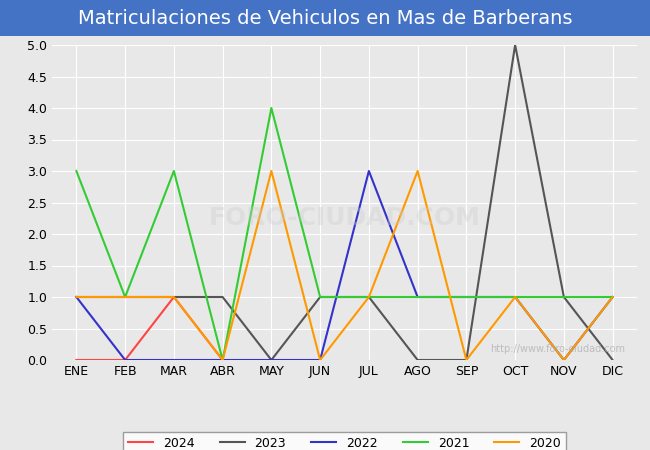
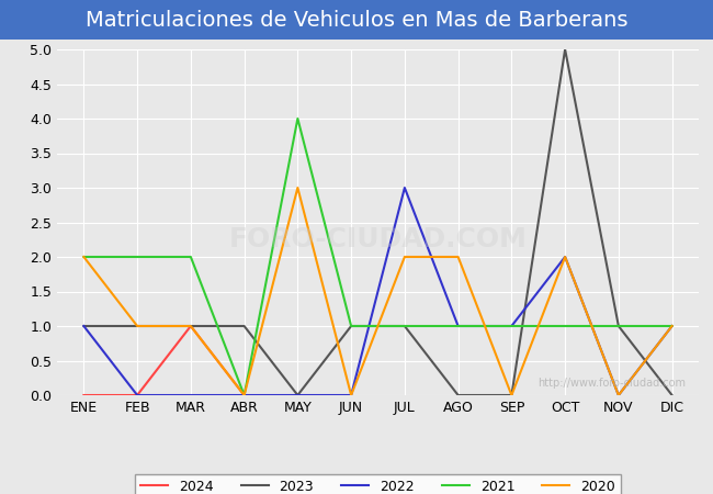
2021/ENE: 3 -> 2
2020/ENE: 1 -> 2
2021/FEB: 1 -> 2
2021/MAR: 3 -> 2
2020/JUL: 1 -> 2
2020/AGO: 3 -> 2
2022/OCT: 1 -> 2
2020/OCT: 1 -> 2
